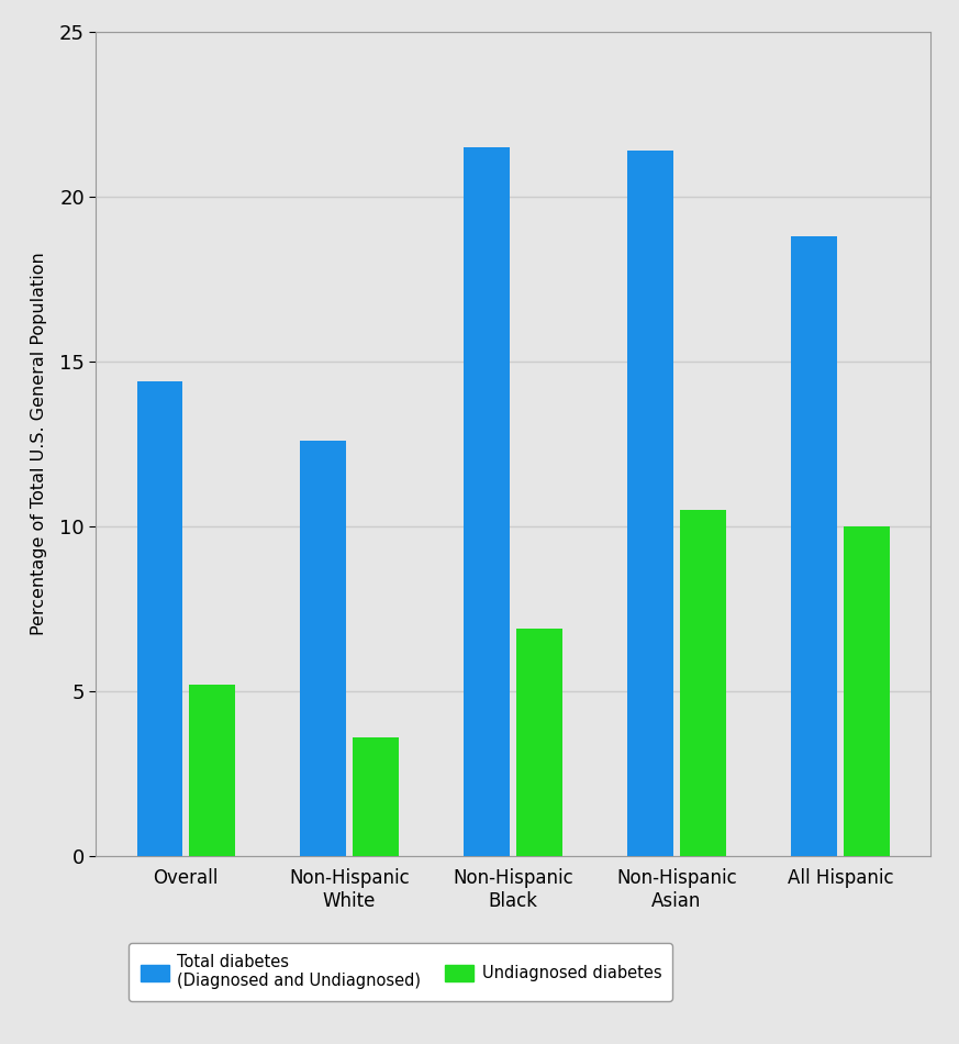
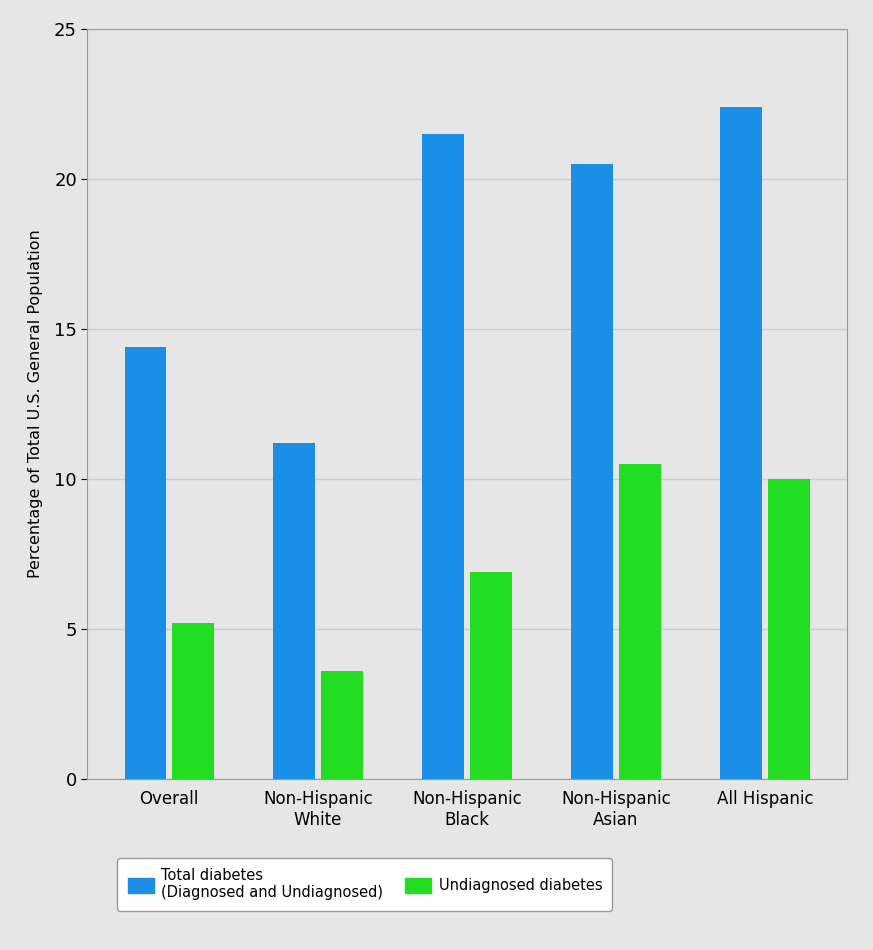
Total diabetes (Diagnosed and Undiagnosed)/Non-Hispanic White: 12.6 -> 11.2
Total diabetes (Diagnosed and Undiagnosed)/Non-Hispanic Asian: 21.4 -> 20.5
Total diabetes (Diagnosed and Undiagnosed)/All Hispanic: 18.8 -> 22.4
